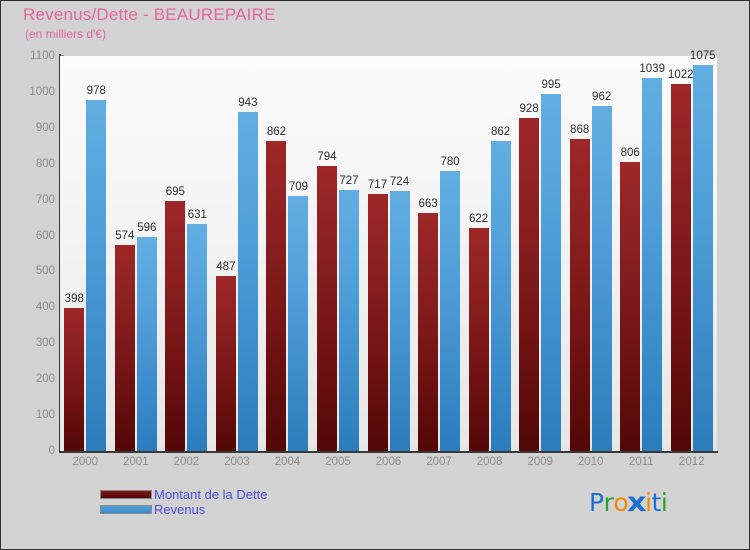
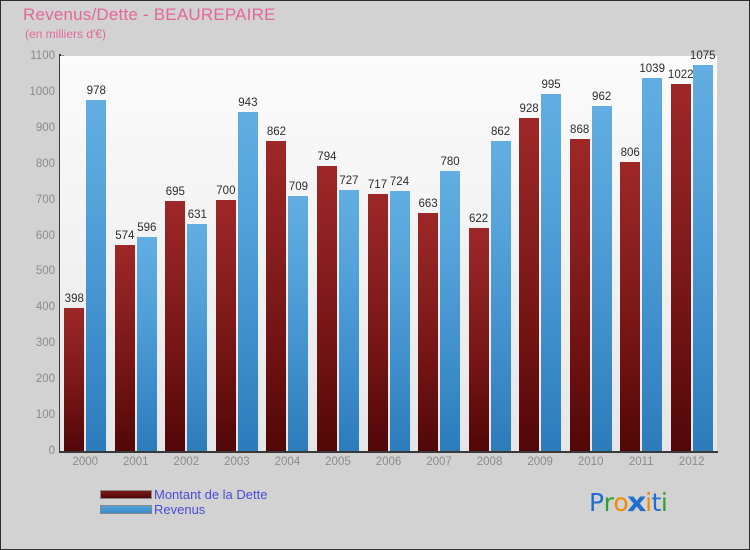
Montant de la Dette/2003: 487 -> 700
